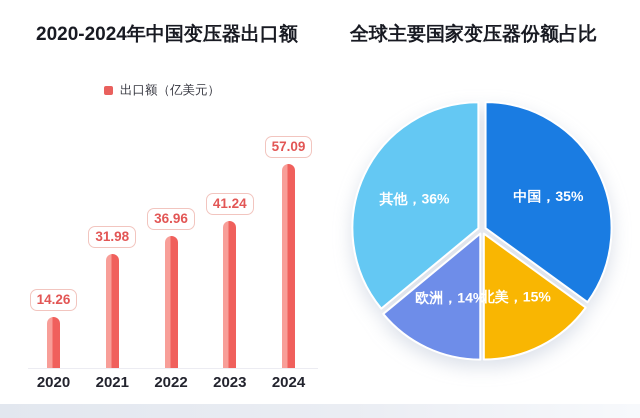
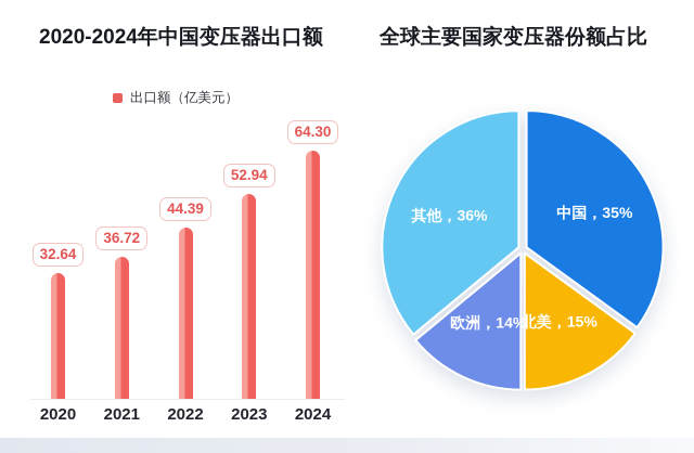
2020-2024年中国变压器出口额/2020: 14.26 -> 32.64
2020-2024年中国变压器出口额/2021: 31.98 -> 36.72
2020-2024年中国变压器出口额/2022: 36.96 -> 44.39
2020-2024年中国变压器出口额/2023: 41.24 -> 52.94
2020-2024年中国变压器出口额/2024: 57.09 -> 64.30
